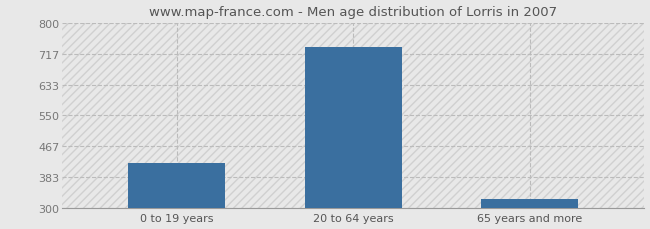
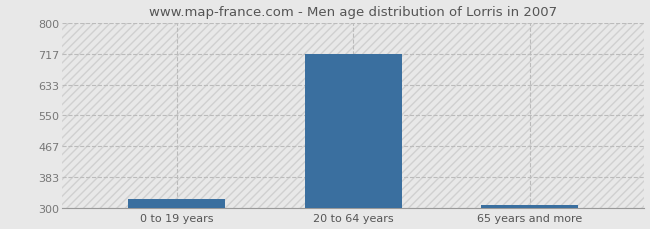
0 to 19 years: 420 -> 325
20 to 64 years: 735 -> 717
65 years and more: 325 -> 307
